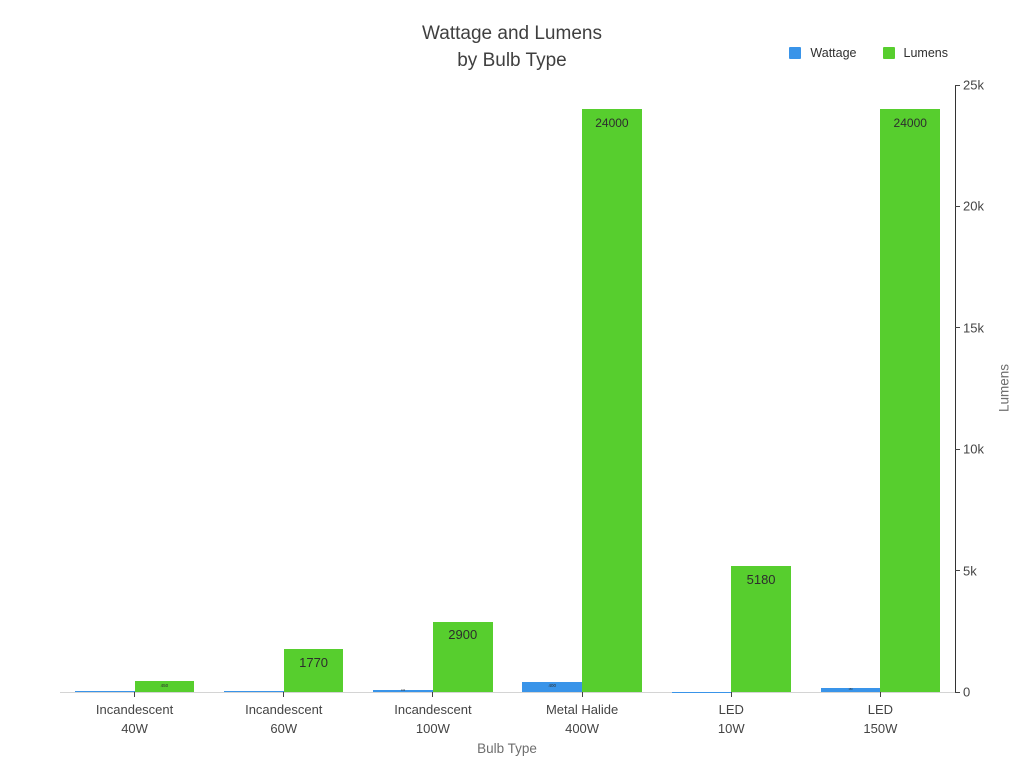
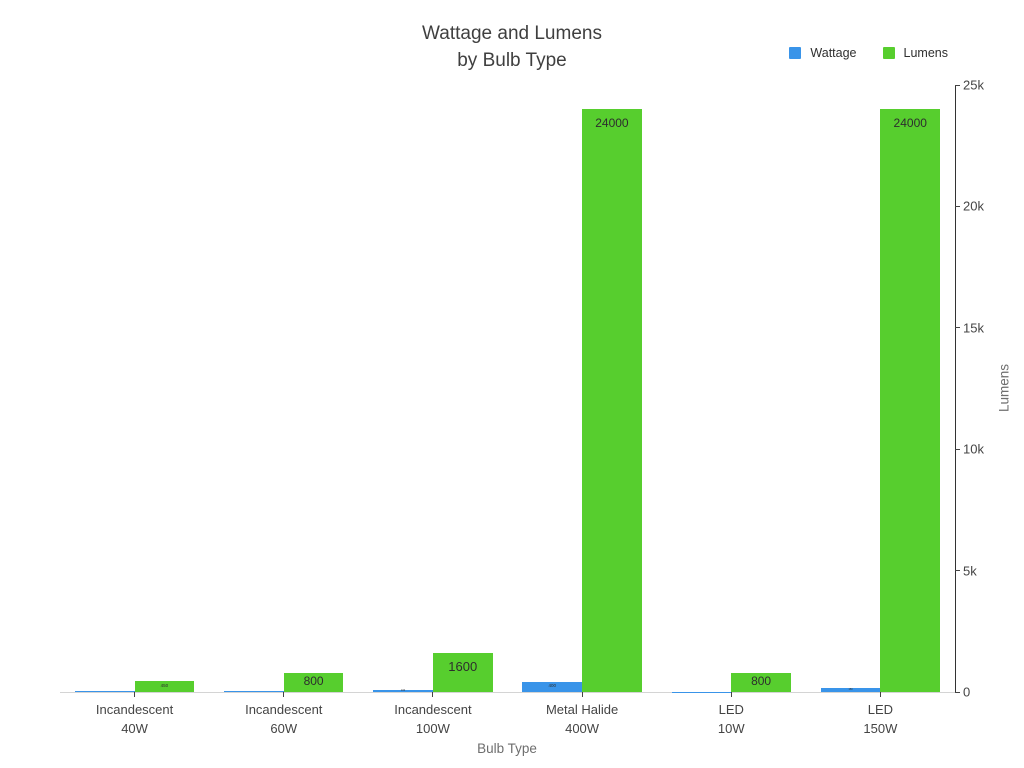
Lumens/Incandescent 60W: 1770 -> 800
Lumens/Incandescent 100W: 2900 -> 1600
Lumens/LED 10W: 5180 -> 800
